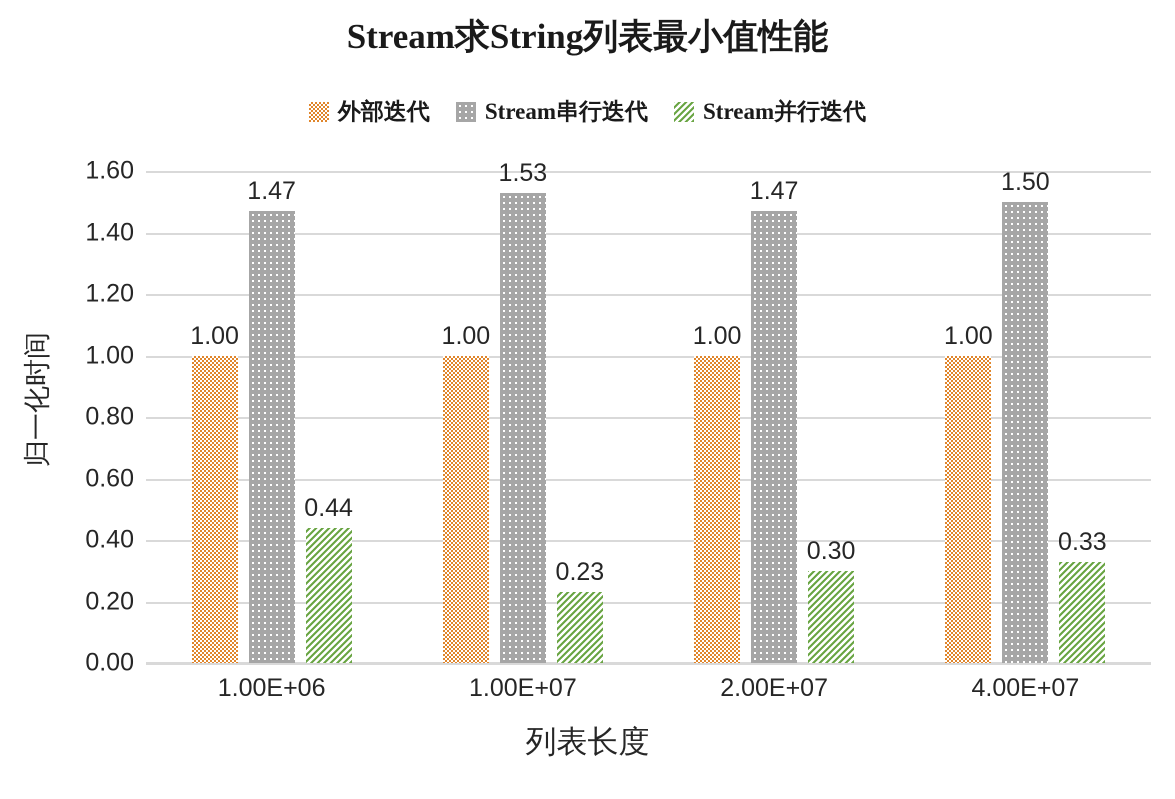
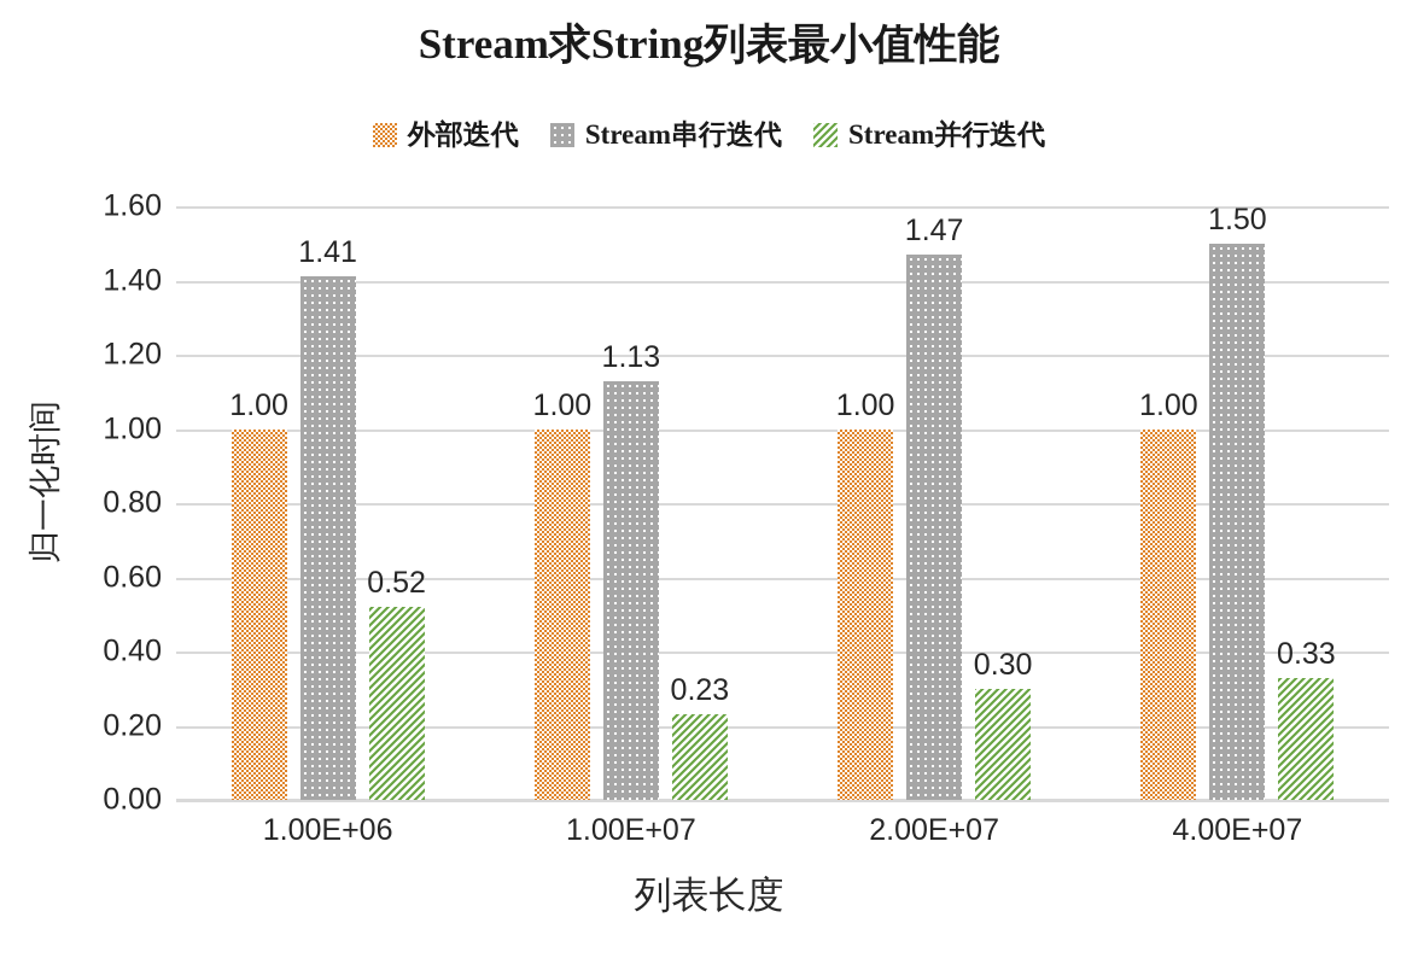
Stream串行迭代/1.00E+06: 1.47 -> 1.41
Stream并行迭代/1.00E+06: 0.44 -> 0.52
Stream串行迭代/1.00E+07: 1.53 -> 1.13
